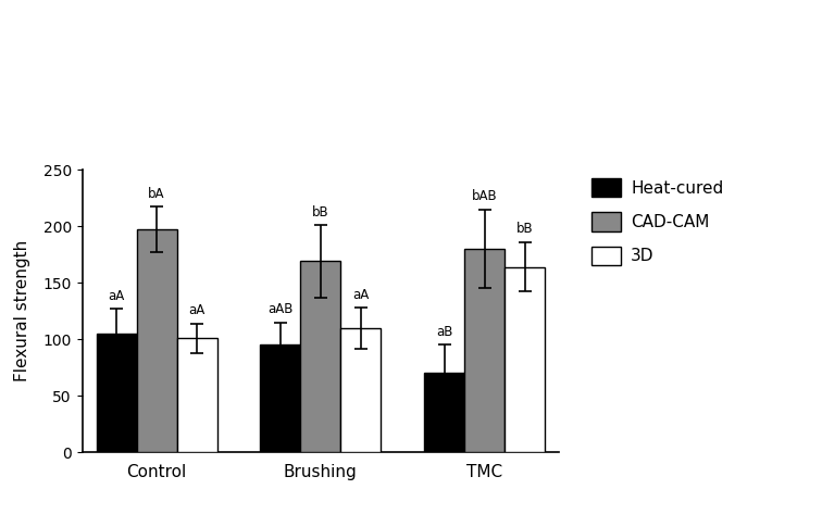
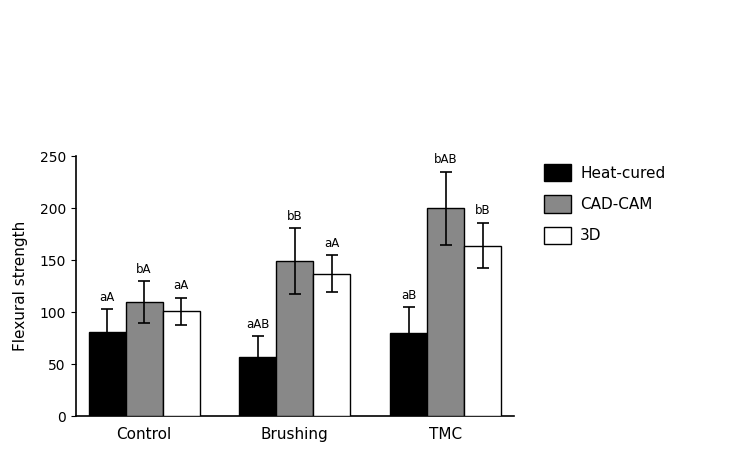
Heat-cured/Control: 105 -> 81
CAD-CAM/Control: 197 -> 110
Heat-cured/Brushing: 95 -> 57
CAD-CAM/Brushing: 169 -> 149
3D/Brushing: 110 -> 137
Heat-cured/TMC: 70 -> 80
CAD-CAM/TMC: 180 -> 200
